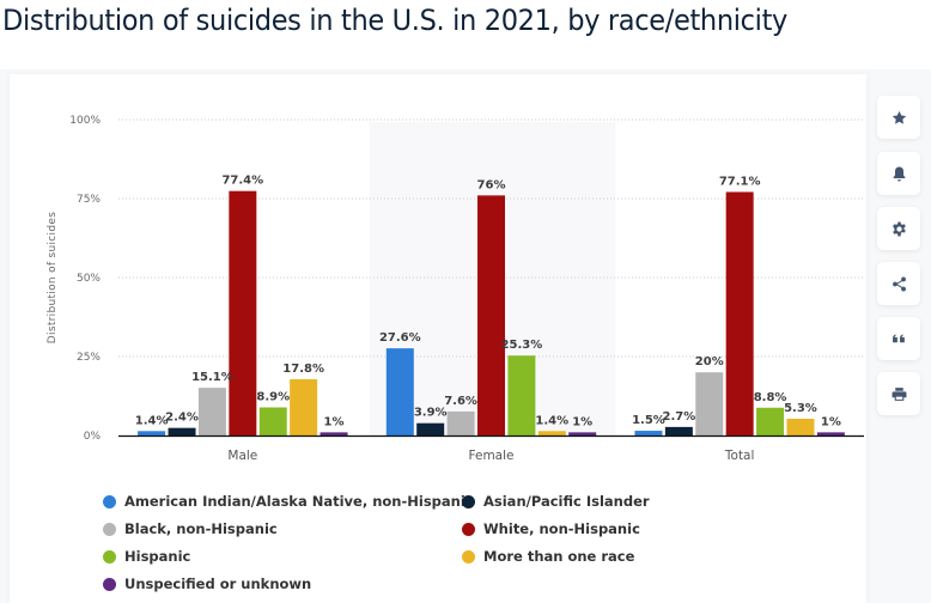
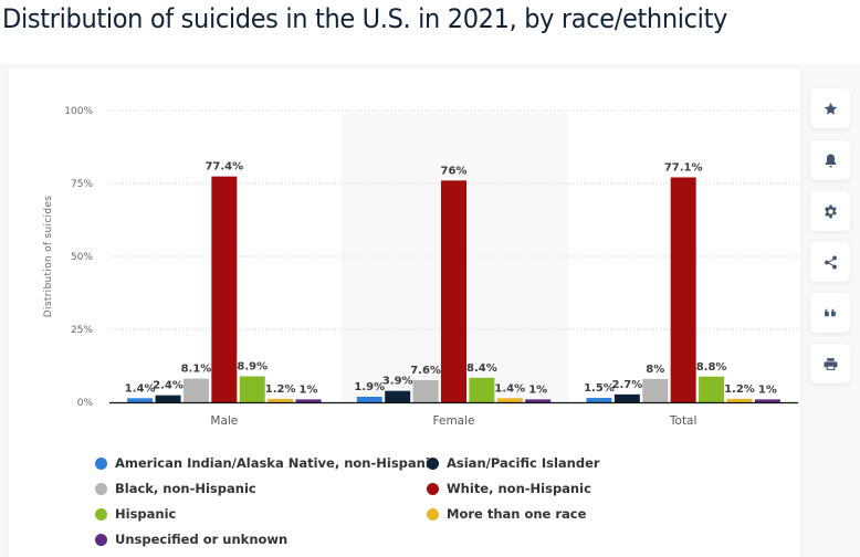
Black, non-Hispanic/Male: 15.1% -> 8.1%
More than one race/Male: 17.8% -> 1.2%
American Indian/Alaska Native, non-Hispanic/Female: 27.6% -> 1.9%
Hispanic/Female: 25.3% -> 8.4%
Black, non-Hispanic/Total: 20% -> 8%
More than one race/Total: 5.3% -> 1.2%
